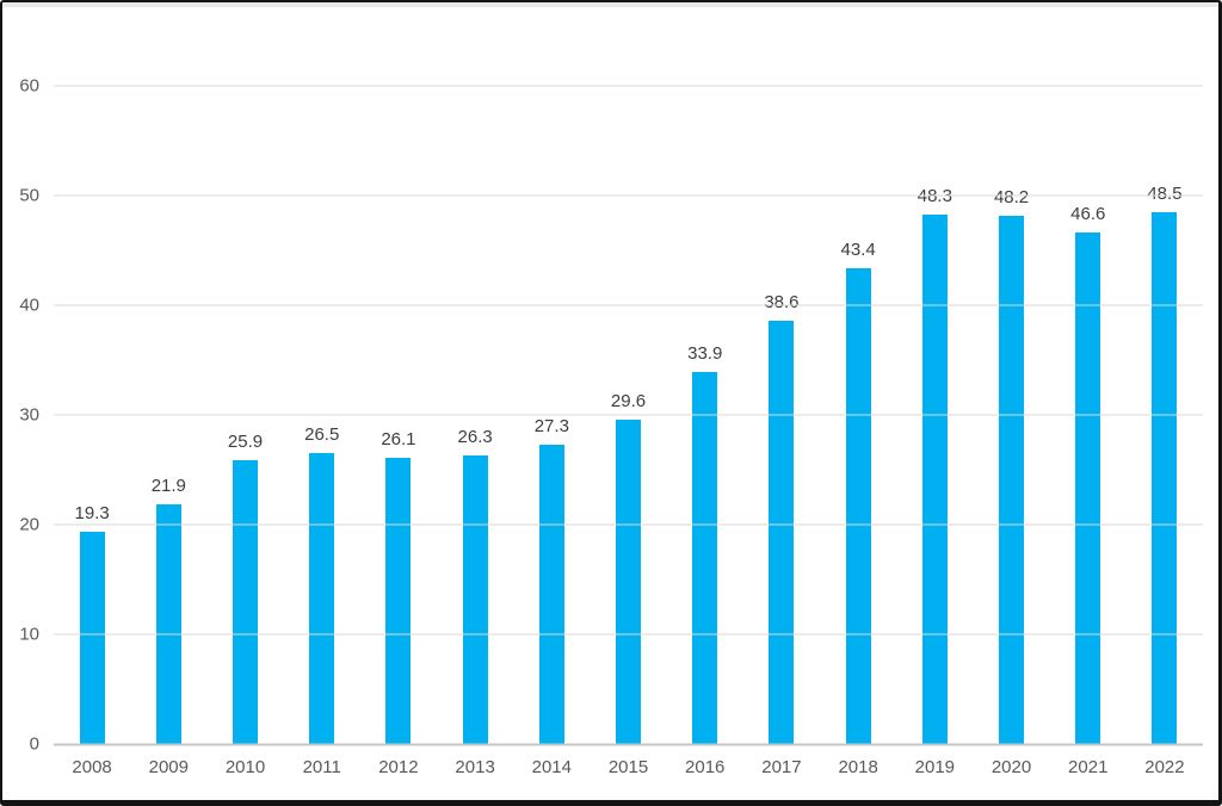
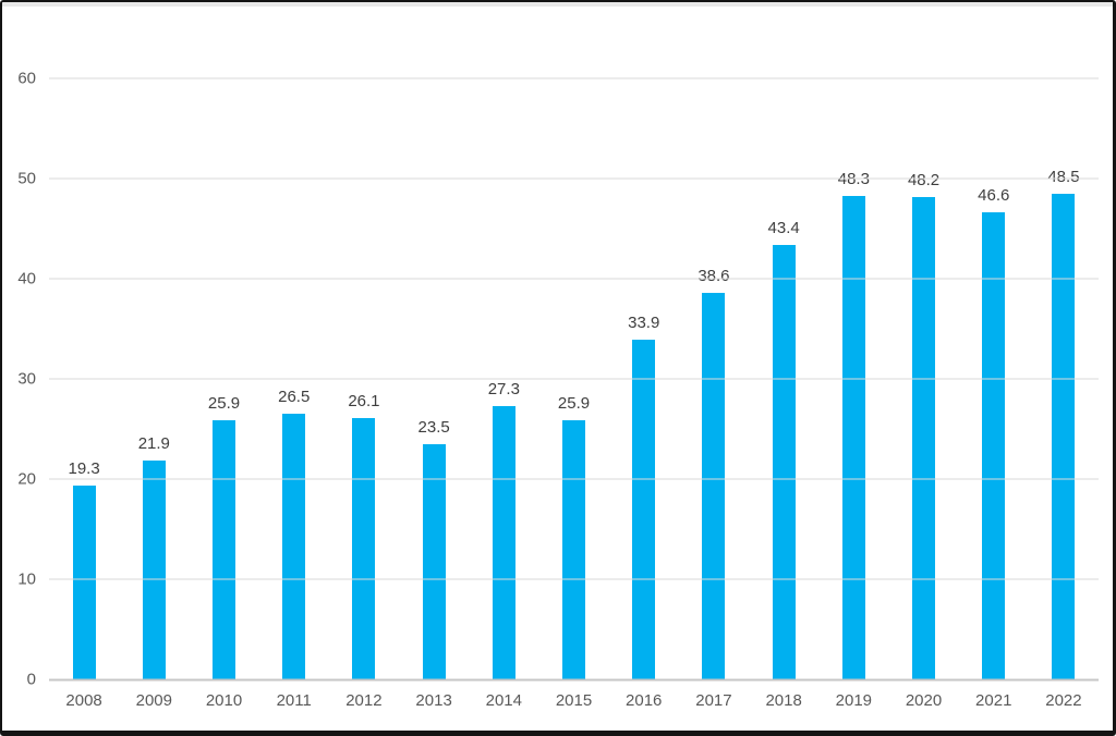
2013: 26.3 -> 23.5
2015: 29.6 -> 25.9
